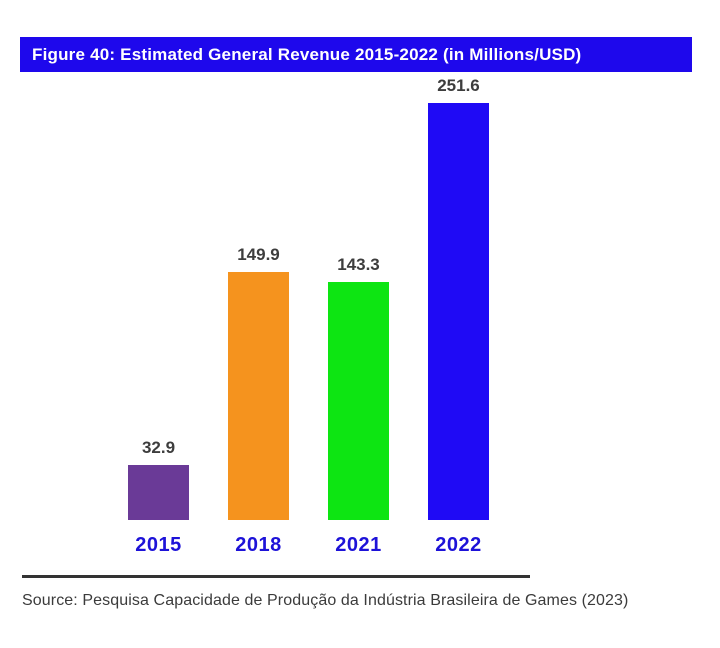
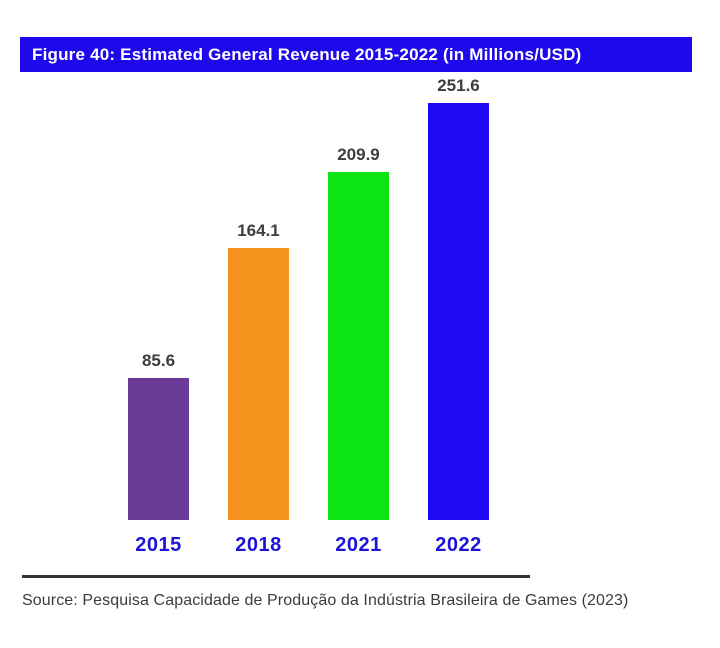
2015: 32.9 -> 85.6
2018: 149.9 -> 164.1
2021: 143.3 -> 209.9
